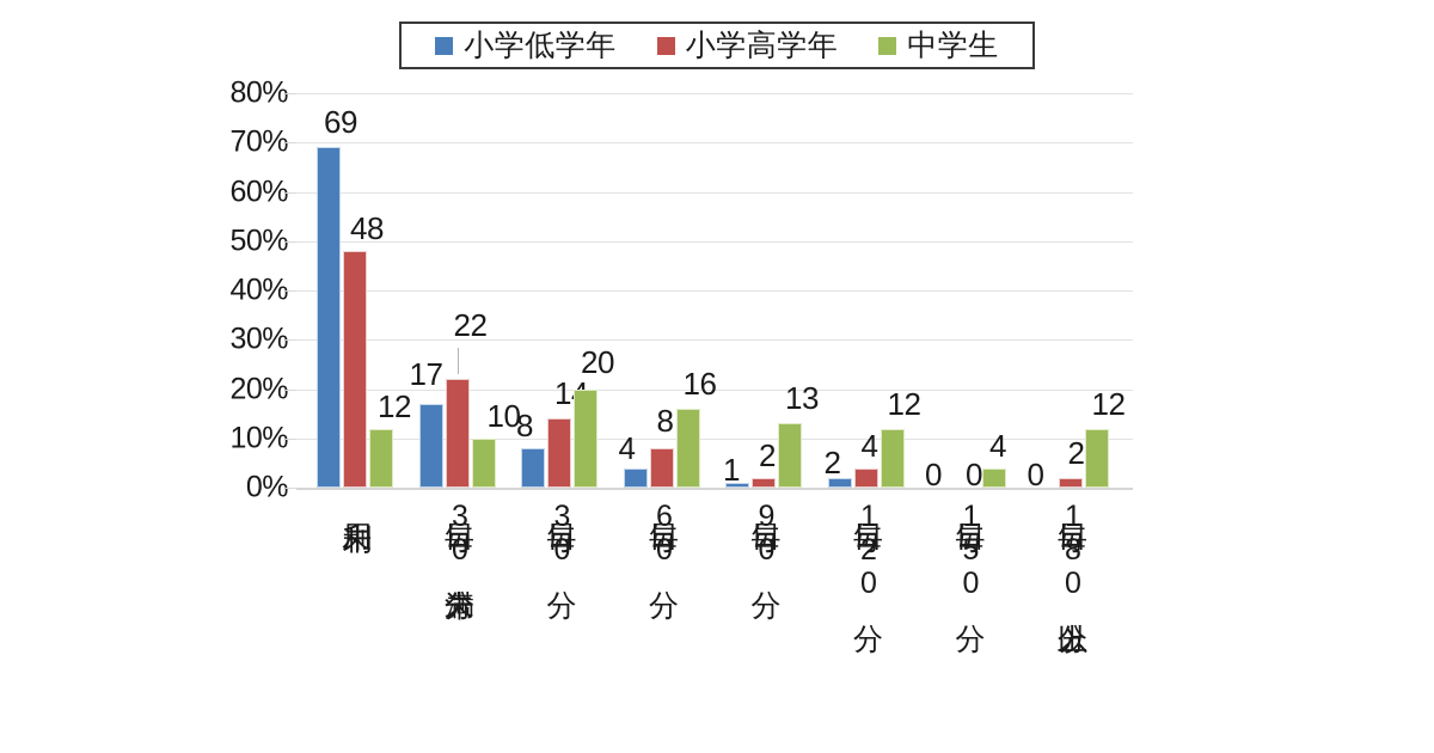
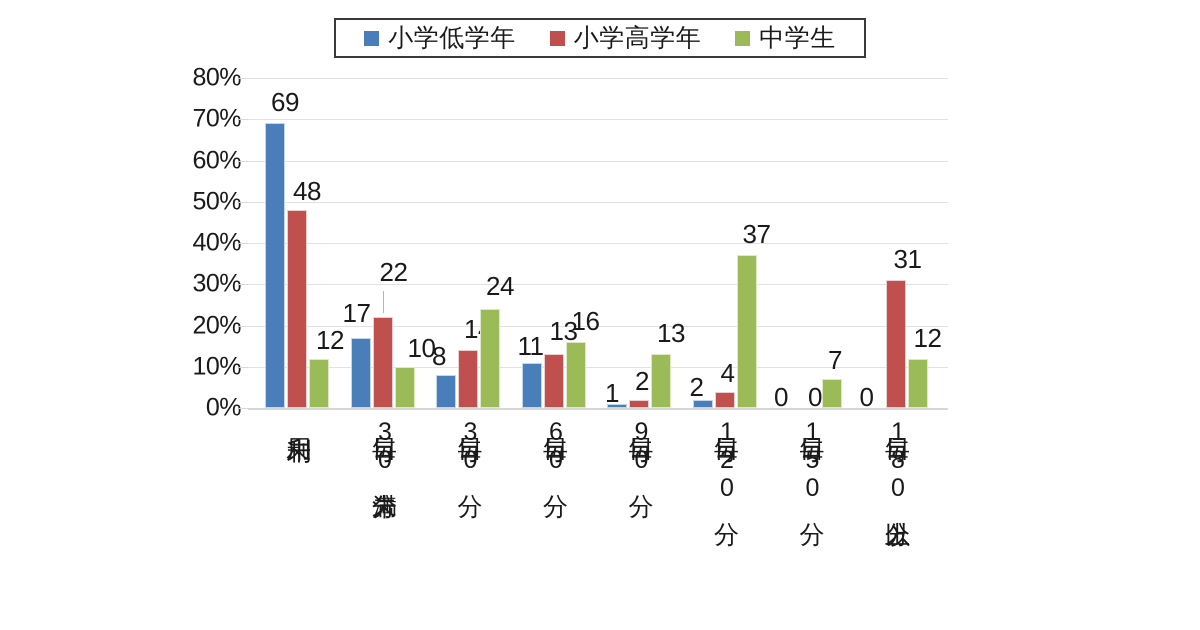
中学生/毎日30分: 20 -> 24
小学低学年/毎日60分: 4 -> 11
小学高学年/毎日60分: 8 -> 13
中学生/毎日120分: 12 -> 37
中学生/毎日150分: 4 -> 7
小学高学年/毎日180分以上: 2 -> 31
